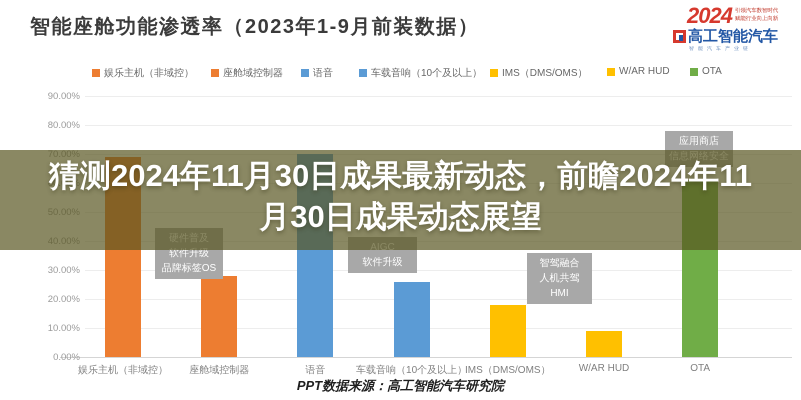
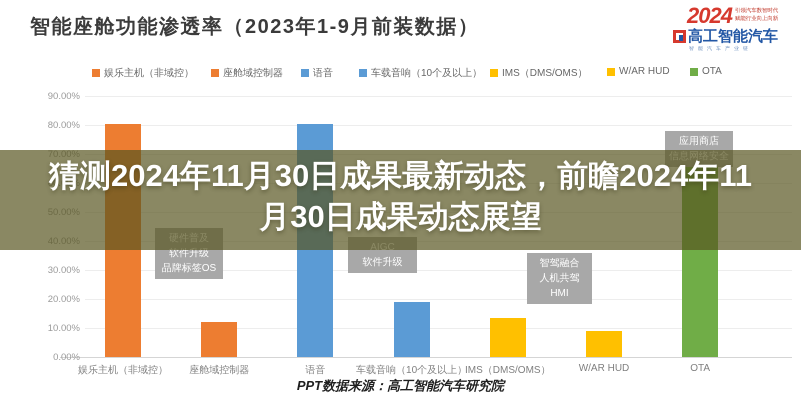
娱乐主机（非域控）: 69% -> 80%
座舱域控制器: 28% -> 12%
语音: 70% -> 80%
车载音响（10个及以上）: 26% -> 19%
IMS（DMS/OMS）: 18% -> 14%
OTA: 61% -> 66%
